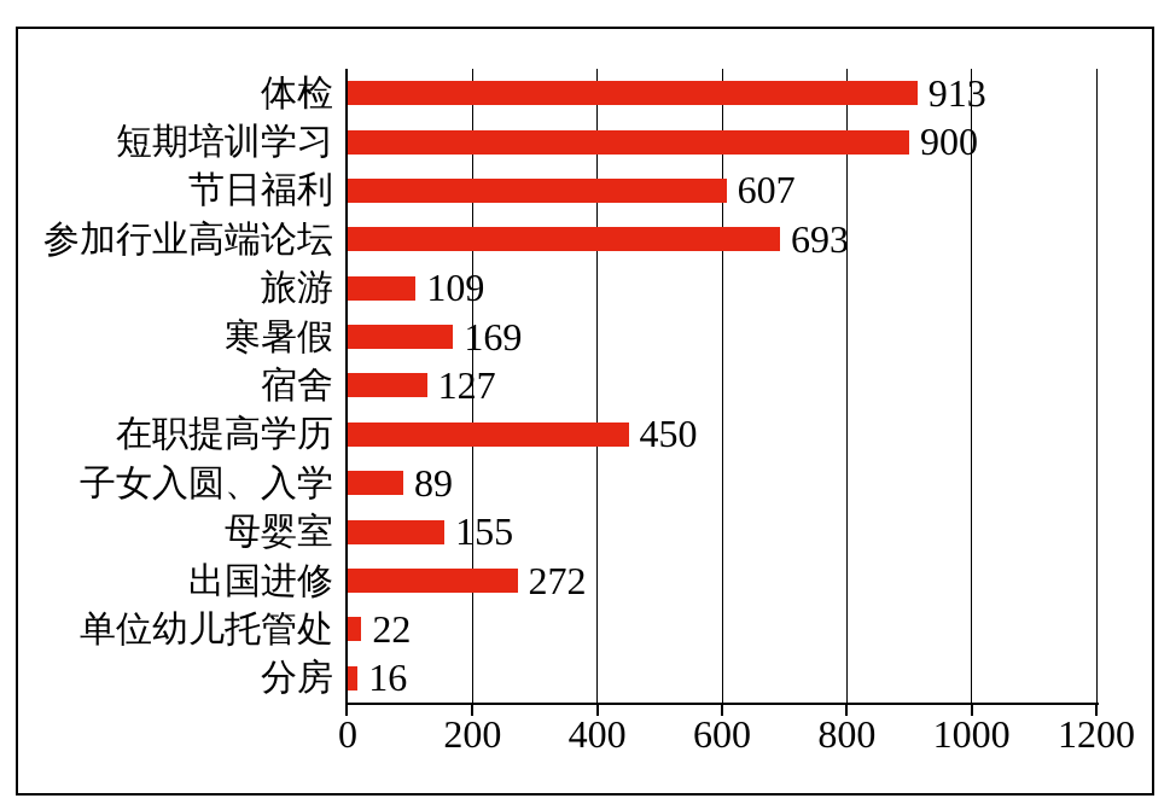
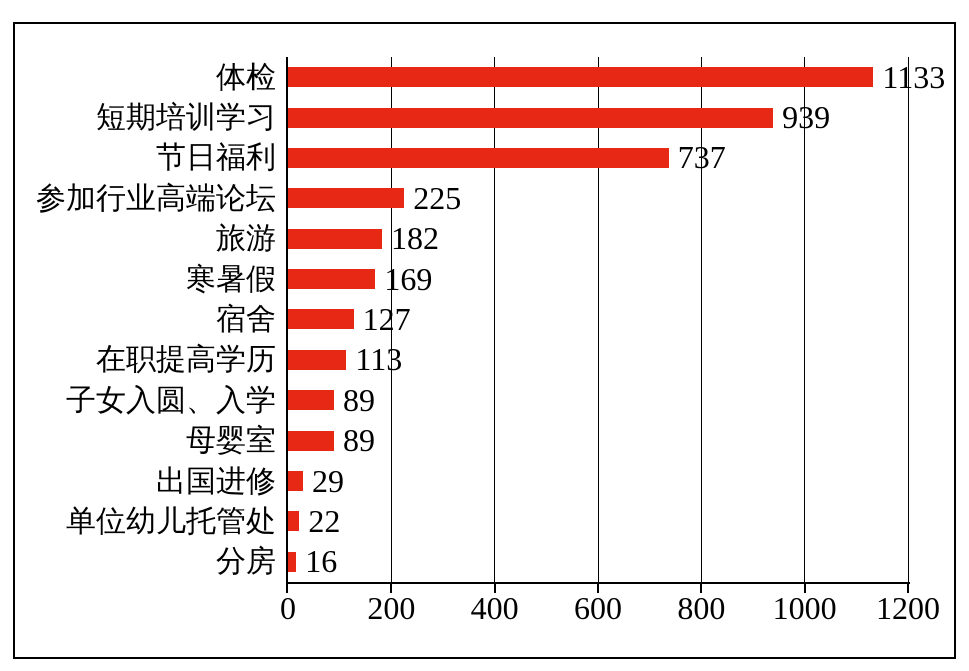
体检: 913 -> 1133
短期培训学习: 900 -> 939
节日福利: 607 -> 737
参加行业高端论坛: 693 -> 225
旅游: 109 -> 182
在职提高学历: 450 -> 113
母婴室: 155 -> 89
出国进修: 272 -> 29
